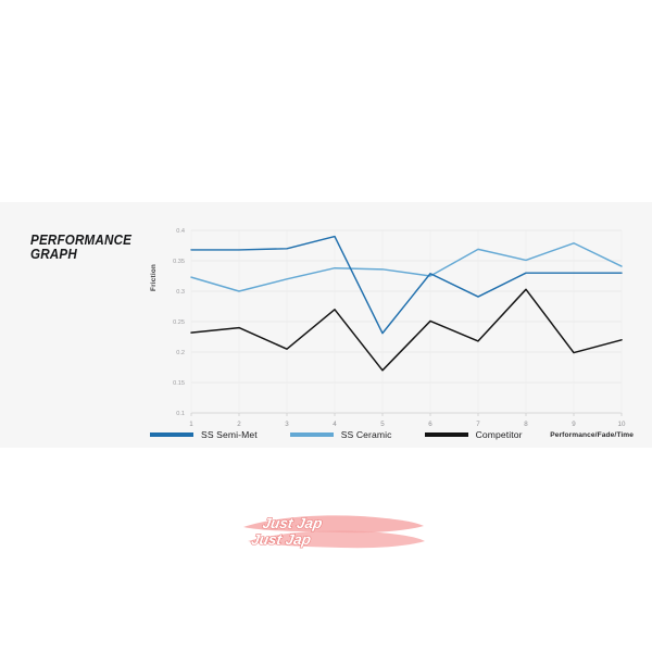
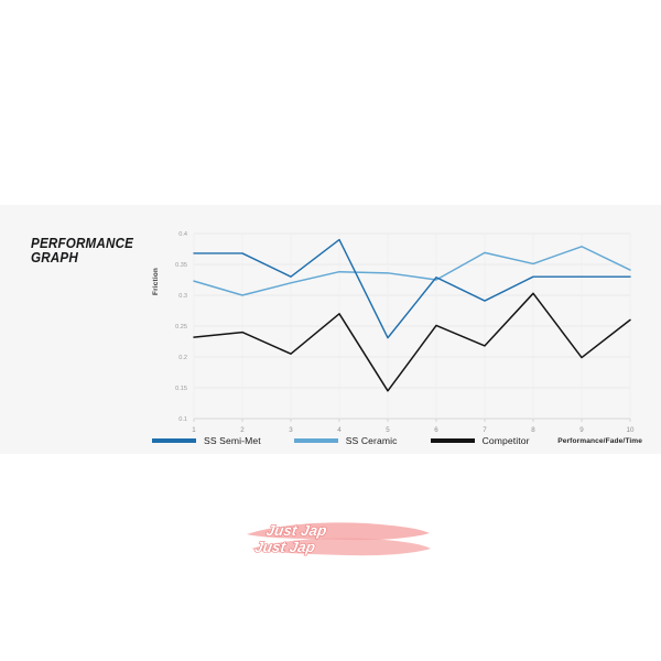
SS Semi-Met/3: 0.37 -> 0.33
Competitor/5: 0.17 -> 0.14
Competitor/10: 0.22 -> 0.26
